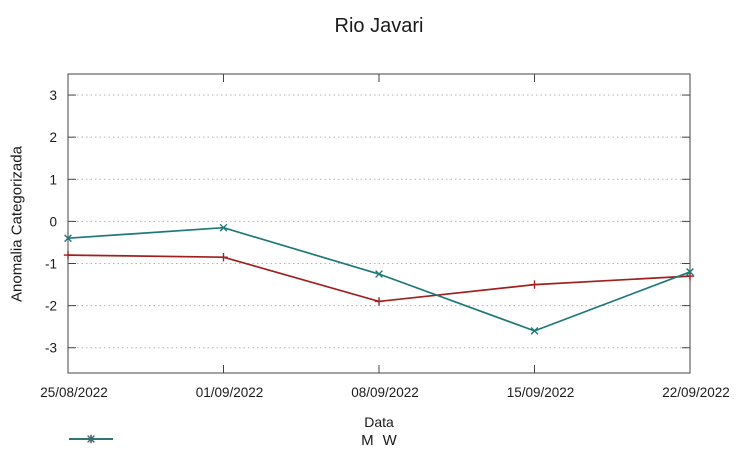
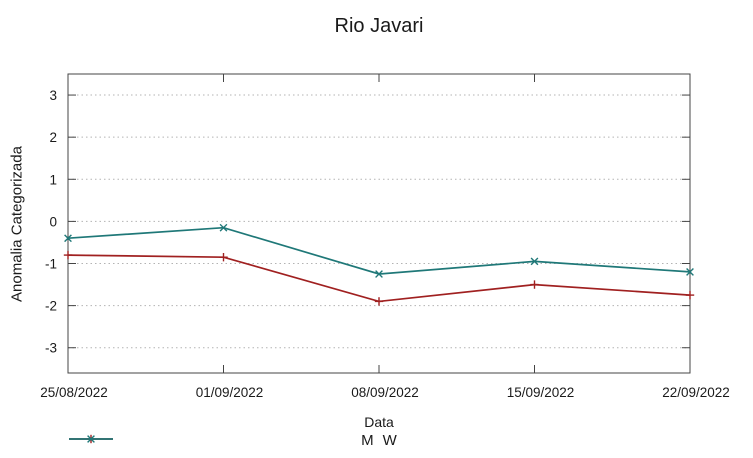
W/15/09/2022: -2.6 -> -0.9
M/22/09/2022: -1.3 -> -1.8
